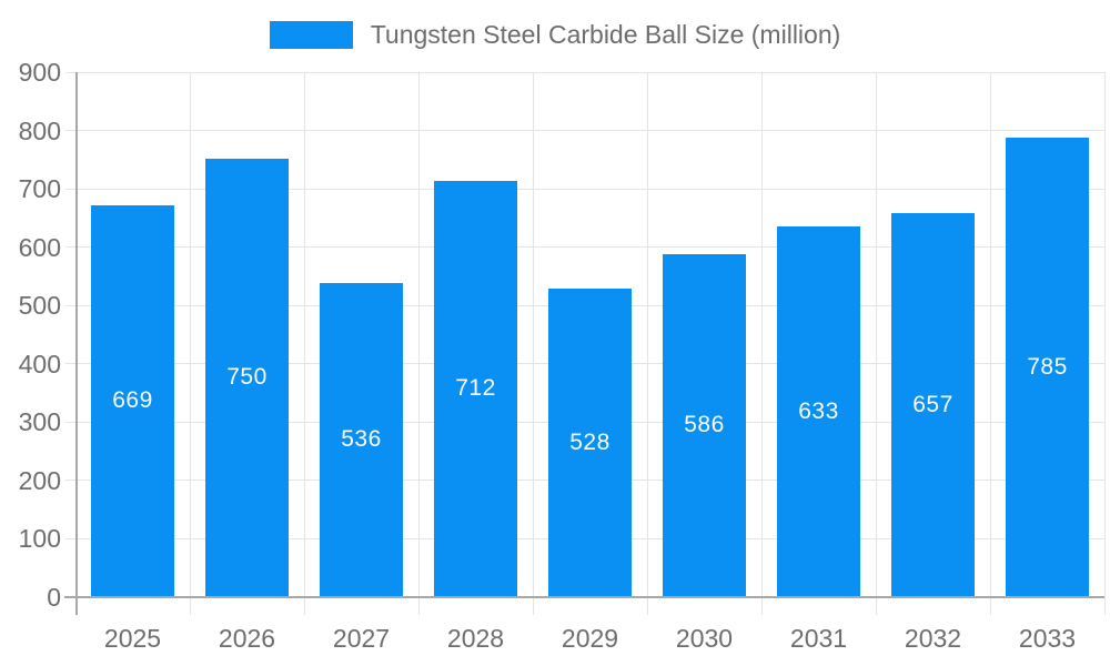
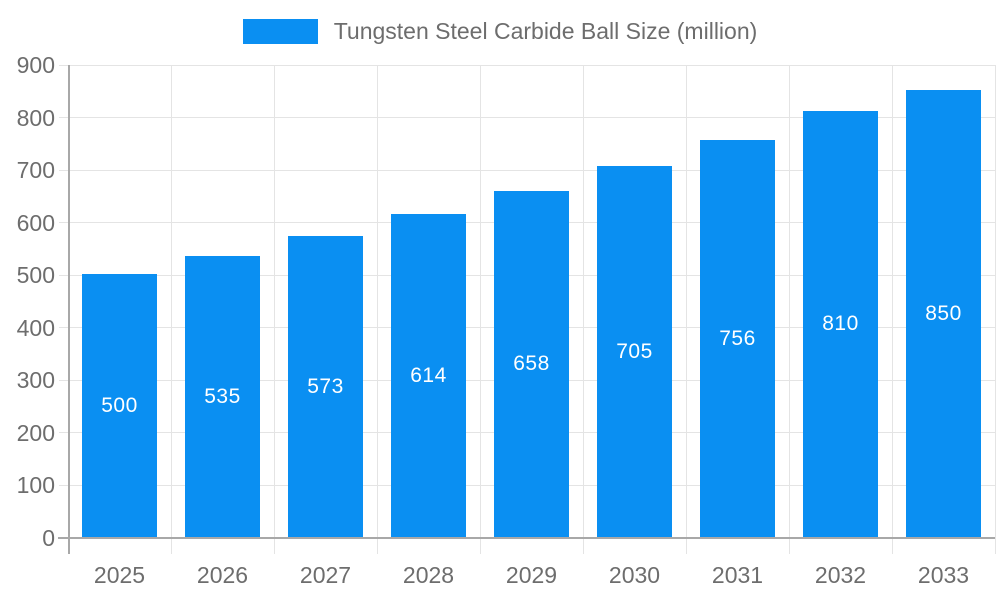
2025: 669 -> 500
2026: 750 -> 535
2027: 536 -> 573
2028: 712 -> 614
2029: 528 -> 658
2030: 586 -> 705
2031: 633 -> 756
2032: 657 -> 810
2033: 785 -> 850
